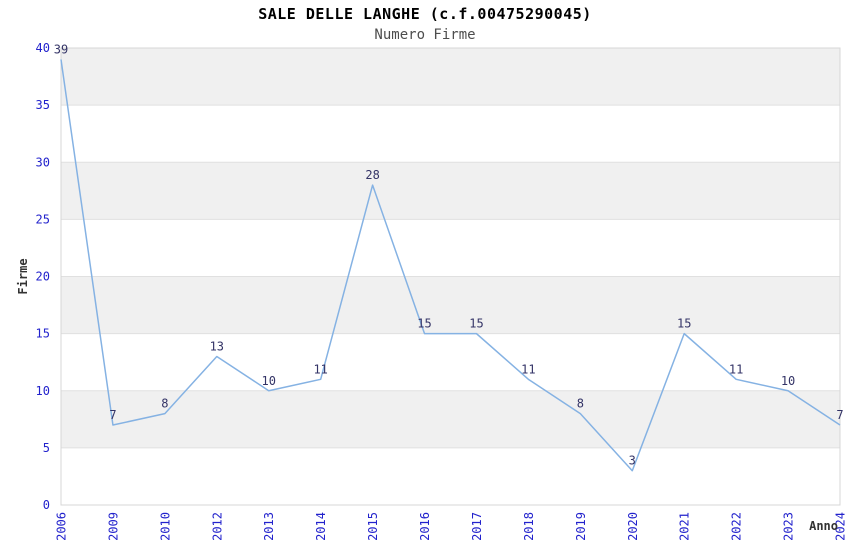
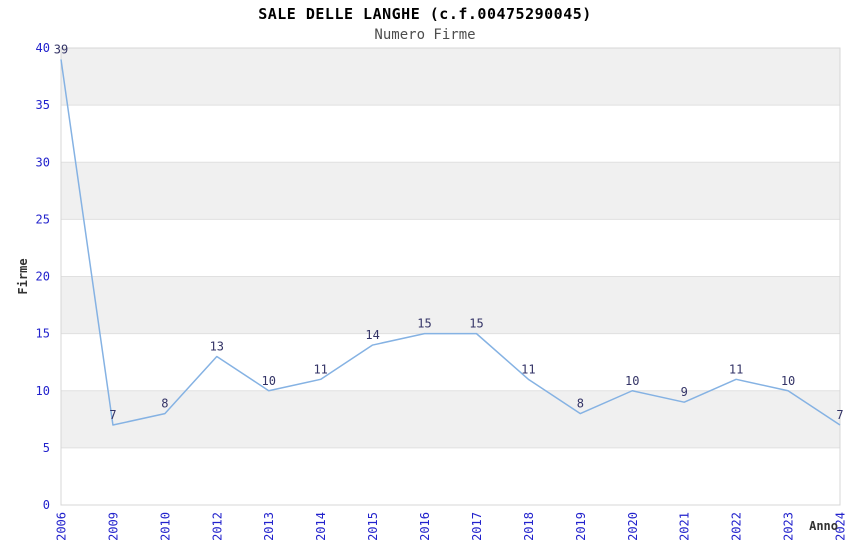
2015: 28 -> 14
2020: 3 -> 10
2021: 15 -> 9
